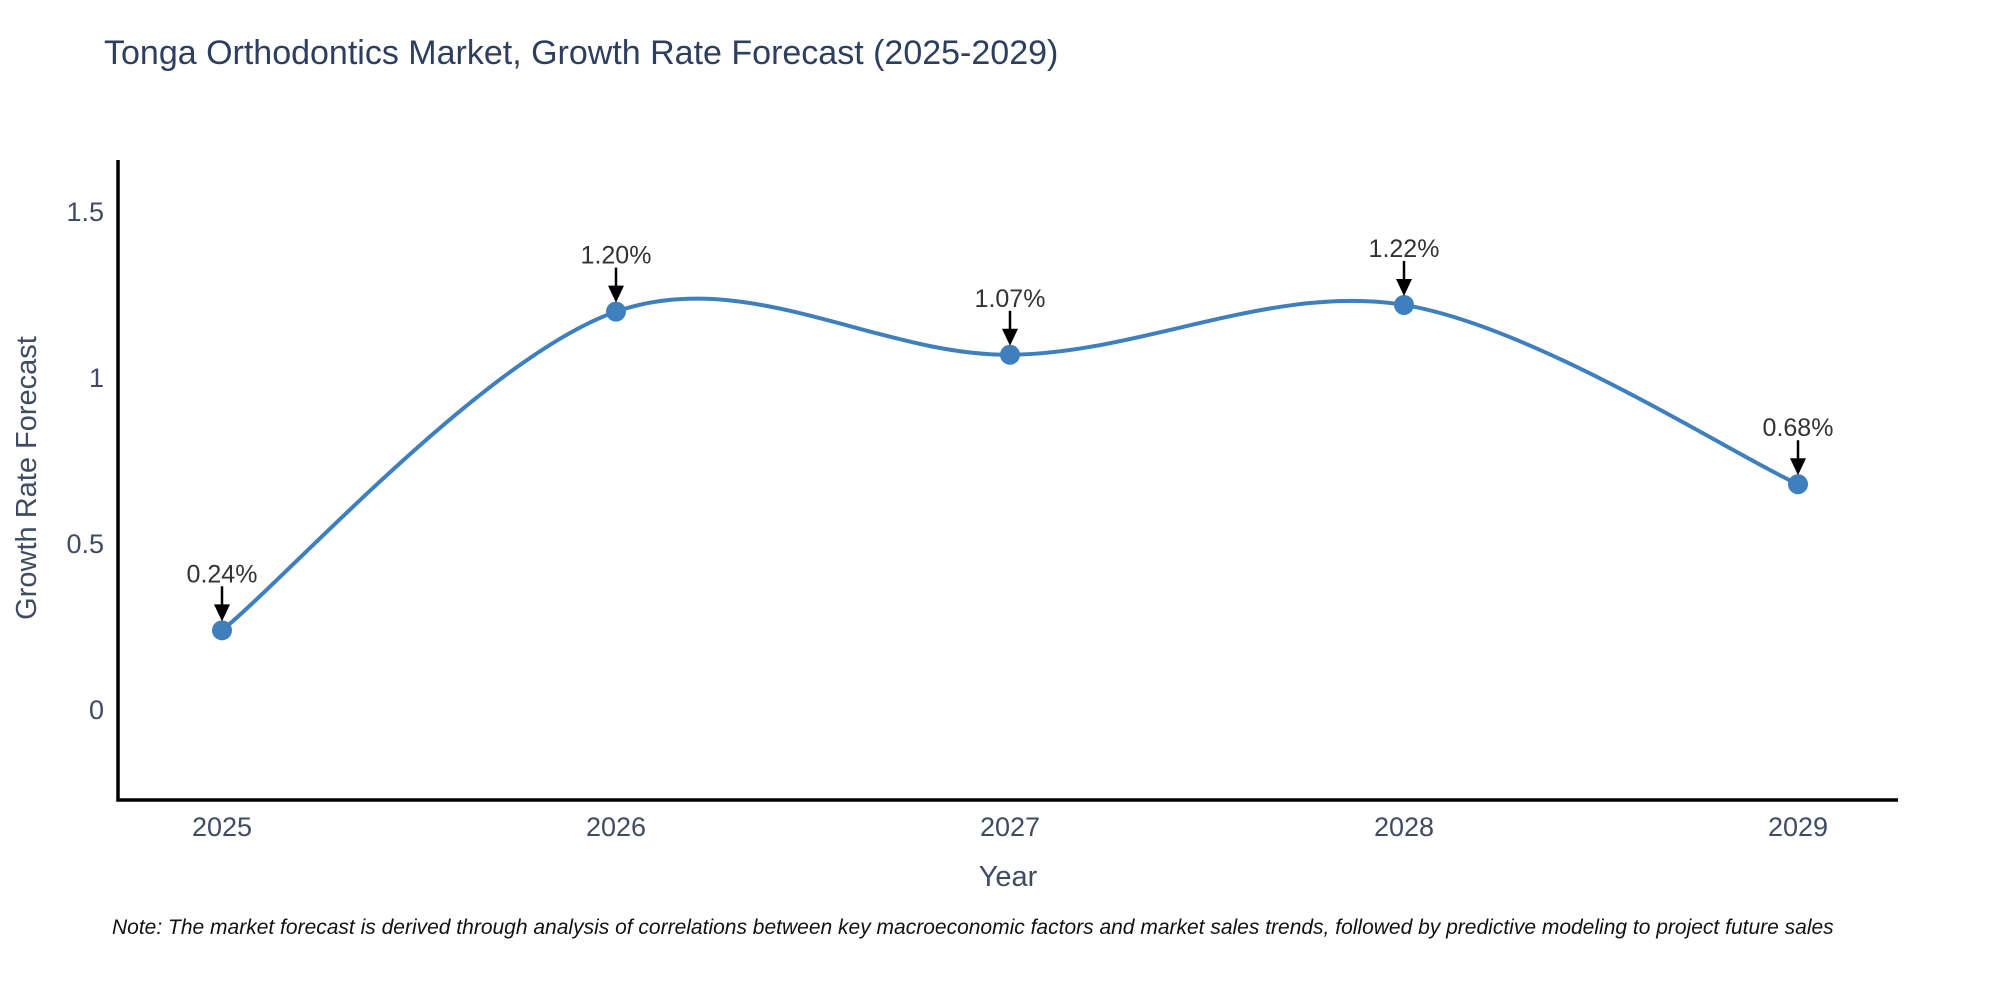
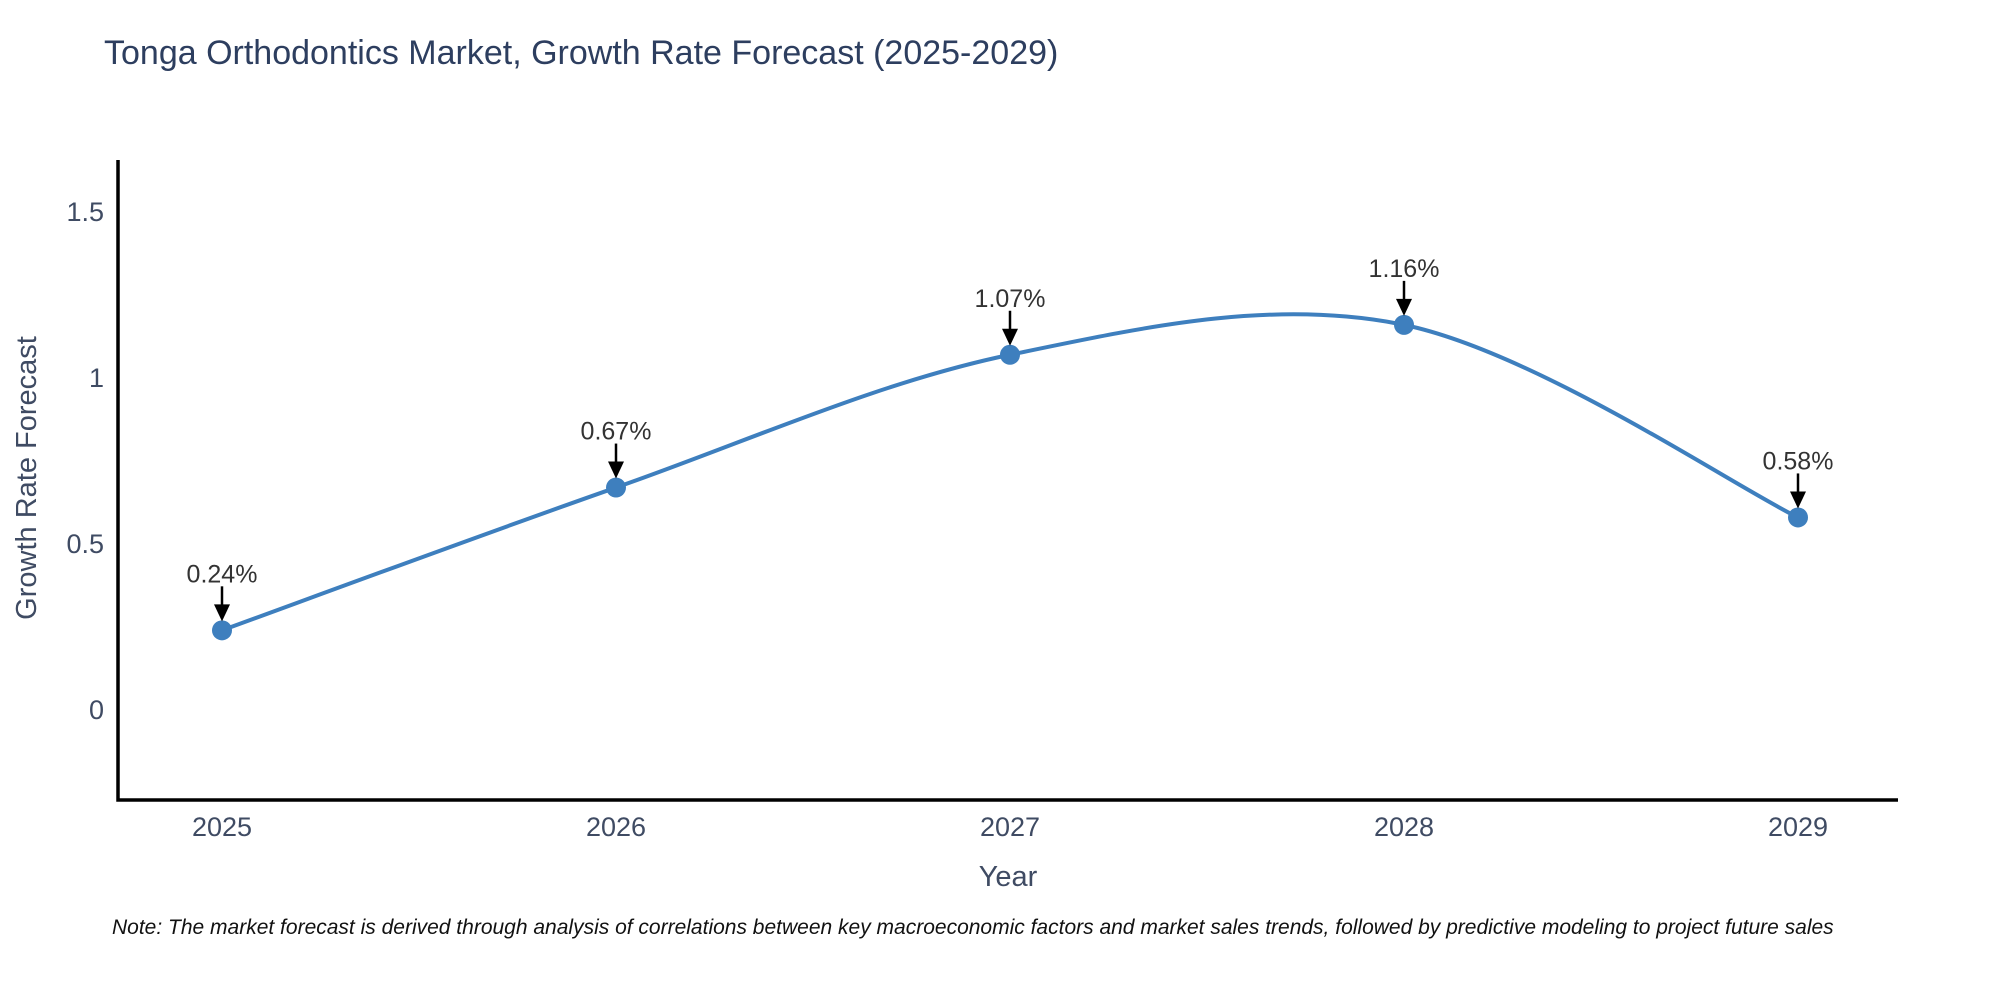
2026: 1.20% -> 0.67%
2028: 1.22% -> 1.16%
2029: 0.68% -> 0.58%
